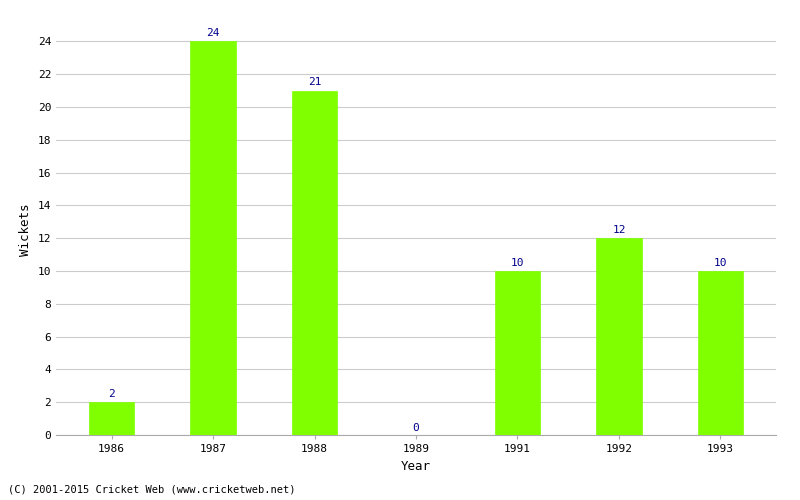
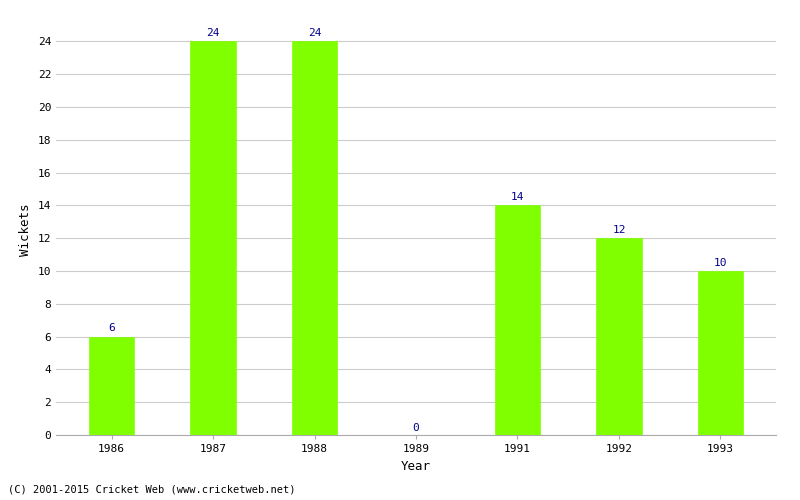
1986: 2 -> 6
1988: 21 -> 24
1991: 10 -> 14
